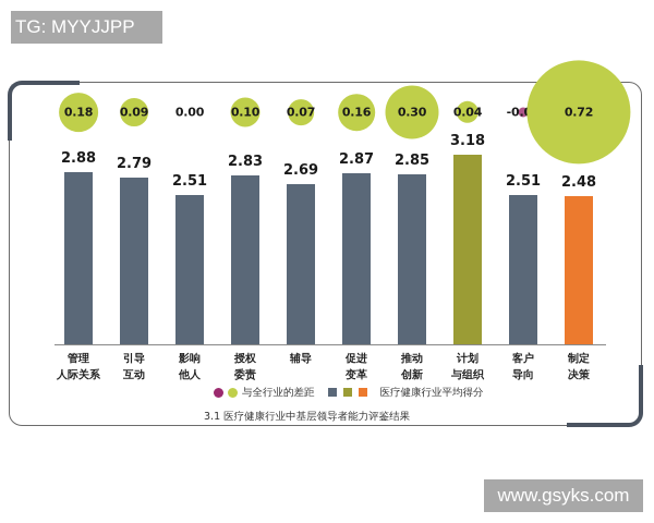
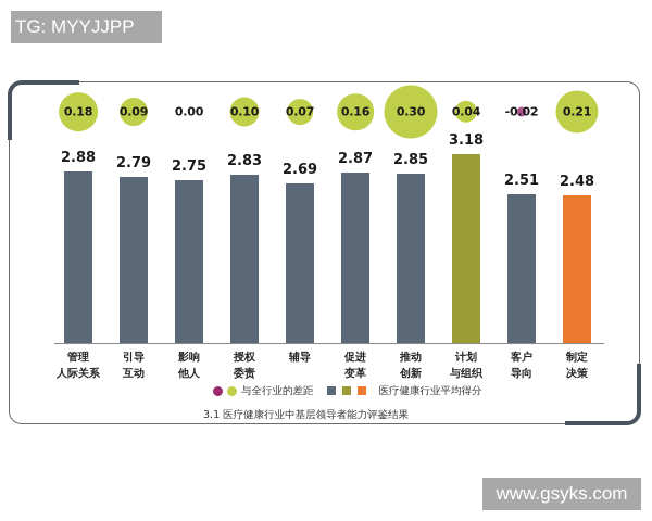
医疗健康行业平均得分/影响他人: 2.51 -> 2.75
与全行业的差距/制定决策: 0.72 -> 0.21
